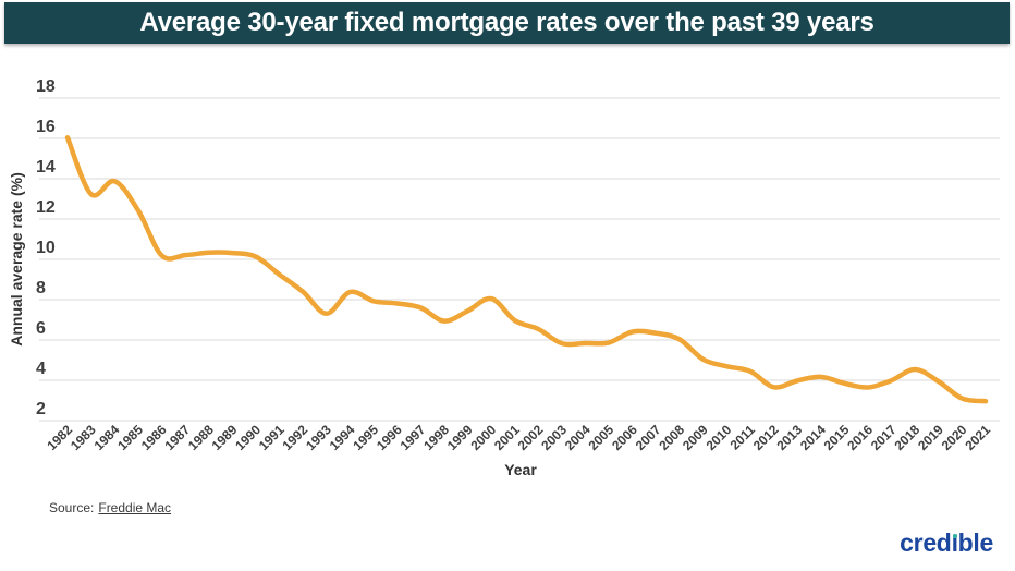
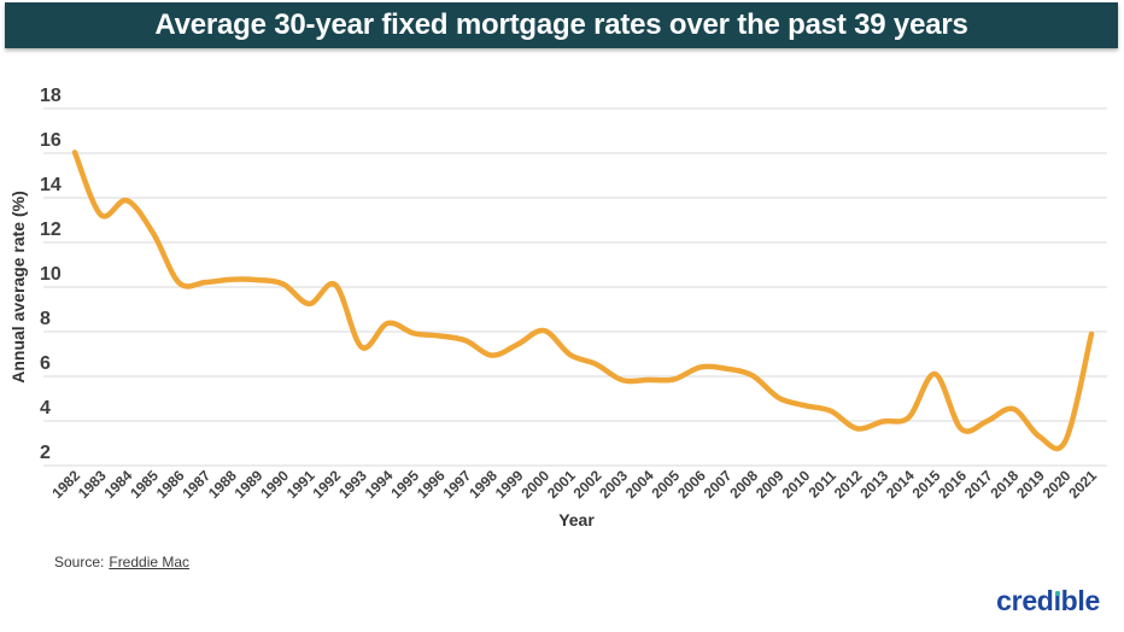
1992: 8.4 -> 10.1
2015: 3.9 -> 6.1
2019: 3.9 -> 3.3
2021: 3.0 -> 7.9
